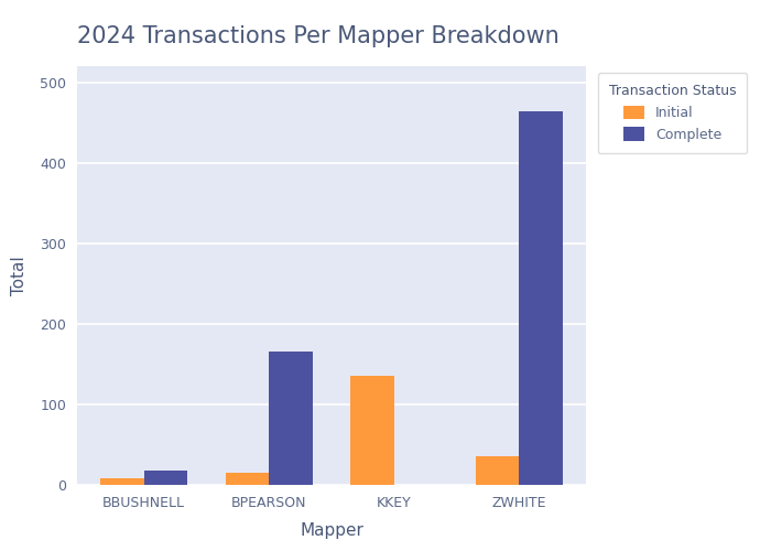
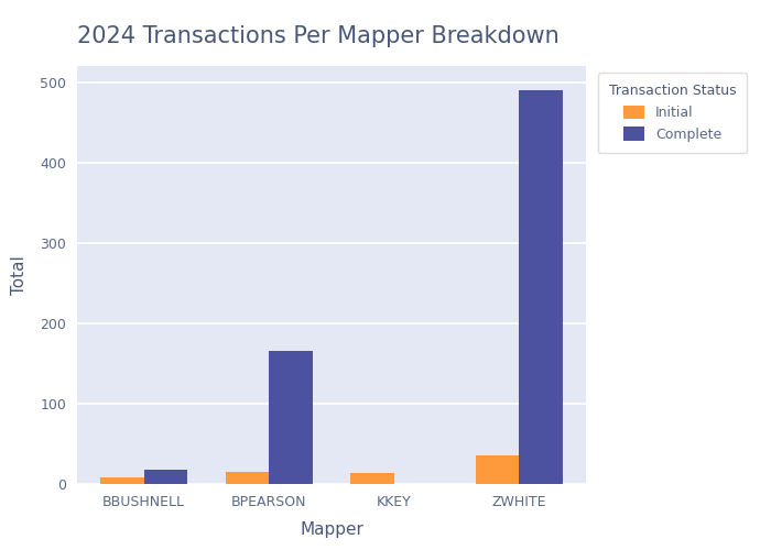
Initial/KKEY: 136 -> 14
Complete/ZWHITE: 464 -> 490
